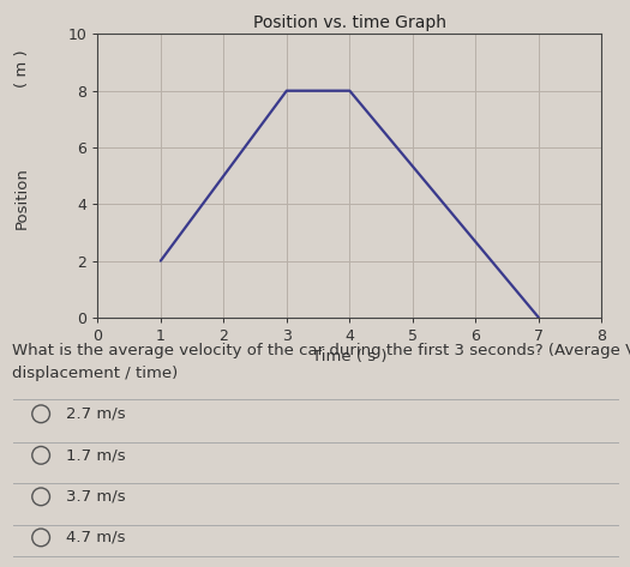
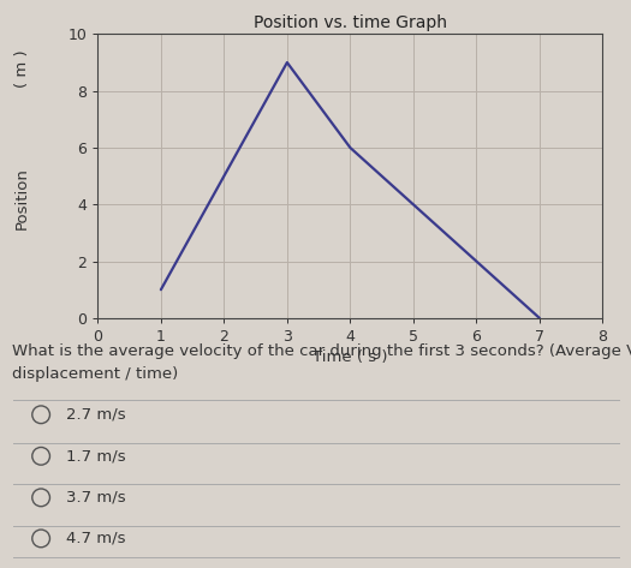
1: 2 -> 1
3: 8 -> 9
4: 8 -> 6
